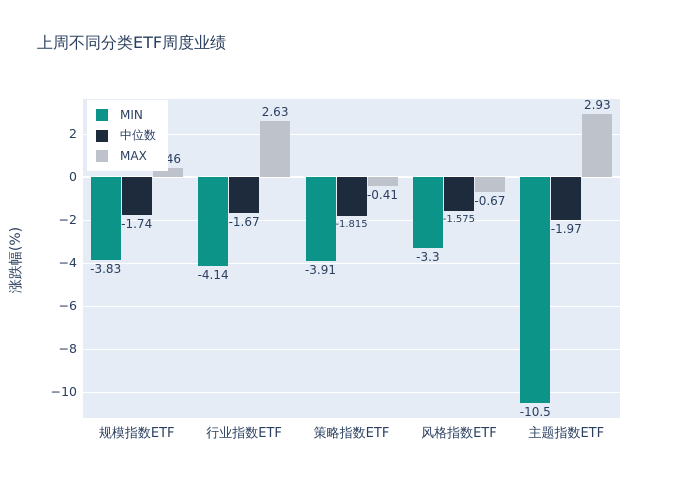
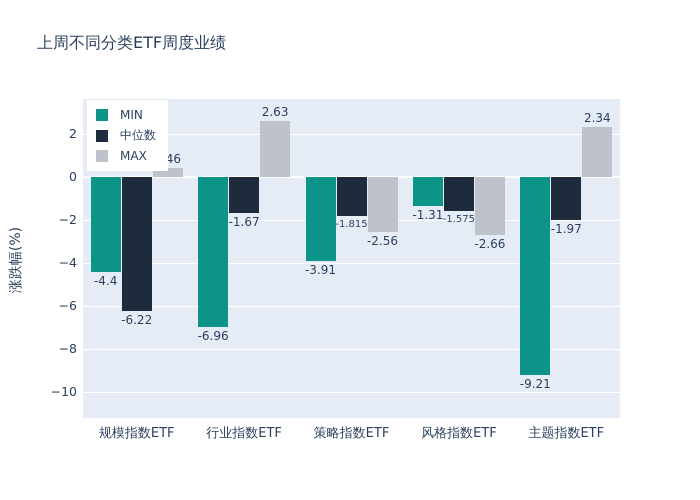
MIN/规模指数ETF: -3.83 -> -4.4
中位数/规模指数ETF: -1.74 -> -6.22
MIN/行业指数ETF: -4.14 -> -6.96
MAX/策略指数ETF: -0.41 -> -2.56
MIN/风格指数ETF: -3.3 -> -1.31
MAX/风格指数ETF: -0.67 -> -2.66
MIN/主题指数ETF: -10.5 -> -9.21
MAX/主题指数ETF: 2.93 -> 2.34
